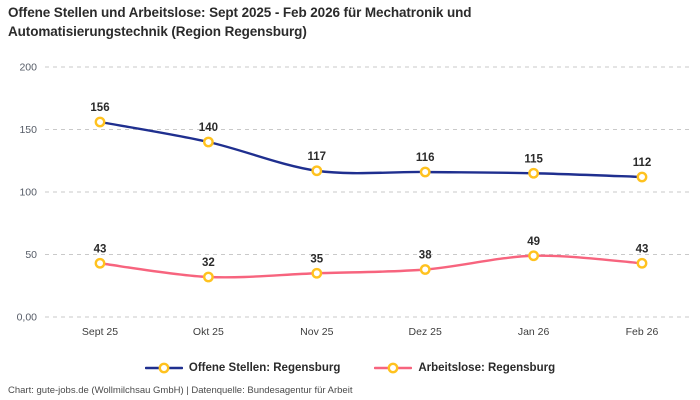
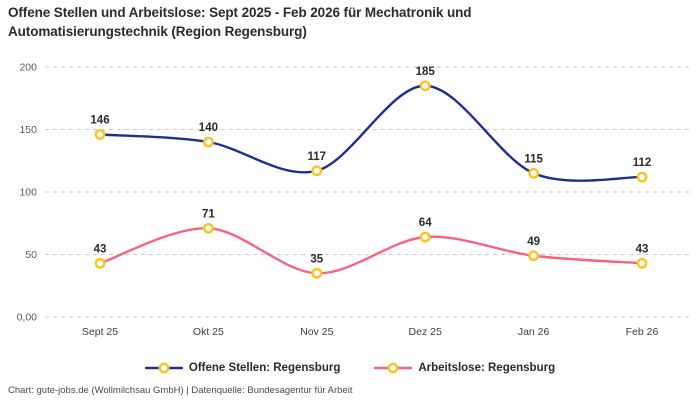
Offene Stellen: Regensburg/Sept 25: 156 -> 146
Arbeitslose: Regensburg/Okt 25: 32 -> 71
Offene Stellen: Regensburg/Dez 25: 116 -> 185
Arbeitslose: Regensburg/Dez 25: 38 -> 64
